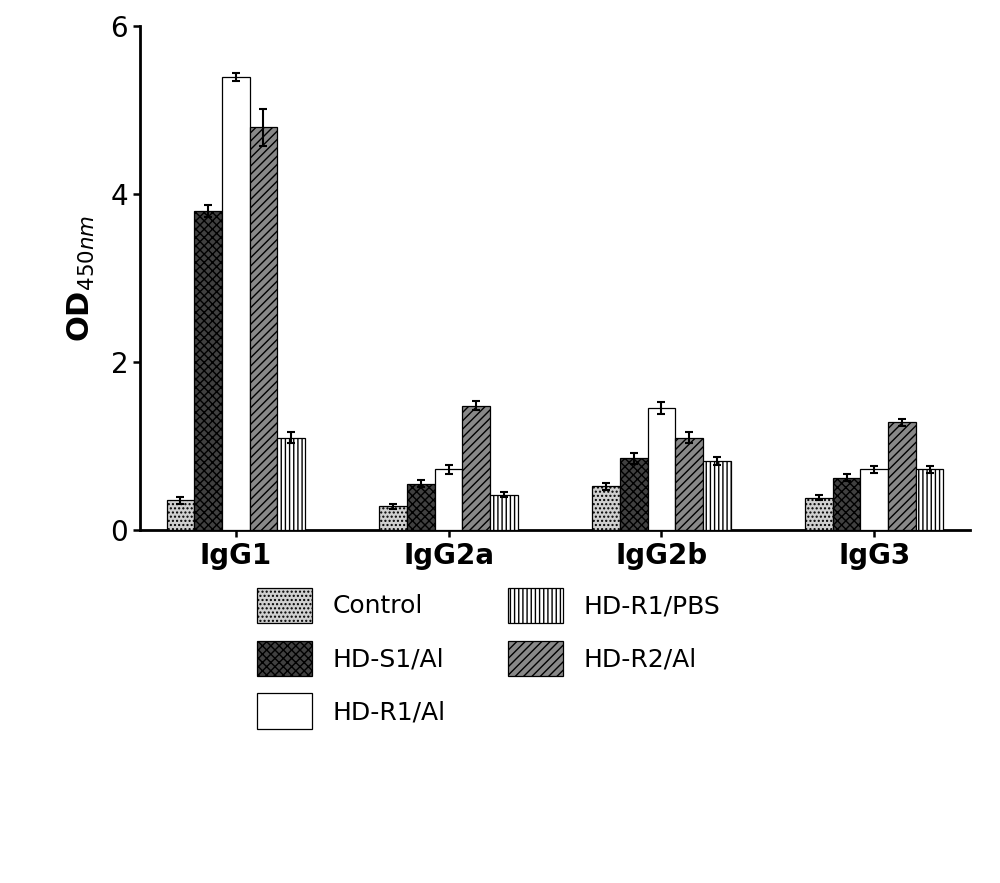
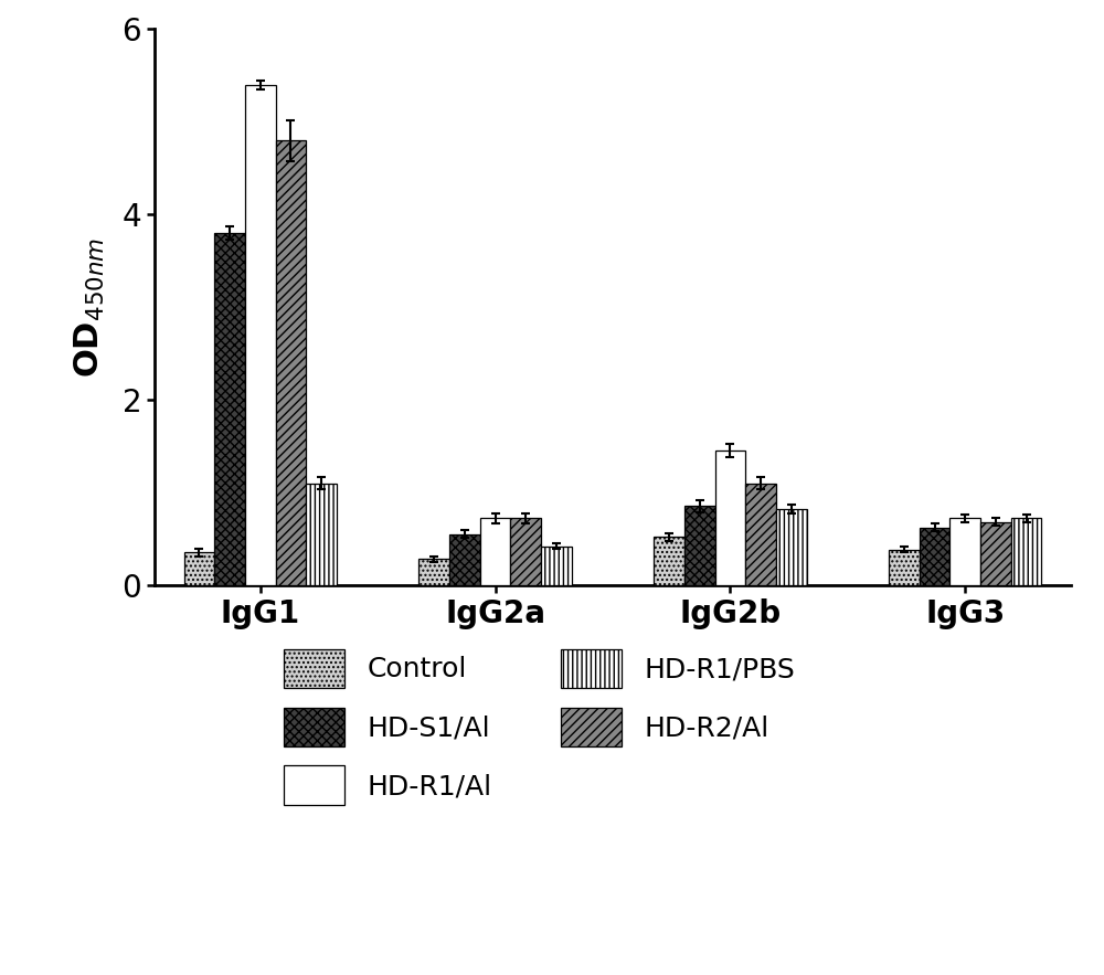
HD-R2/Al/IgG2a: 1.48 -> 0.72
HD-R2/Al/IgG3: 1.28 -> 0.68
